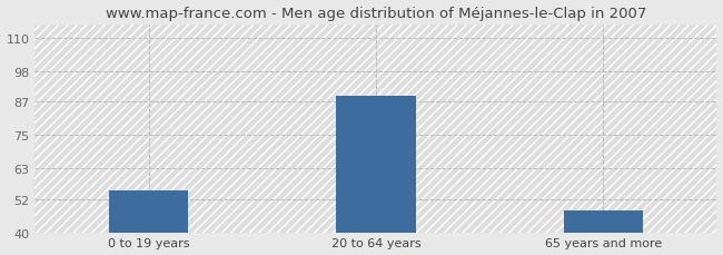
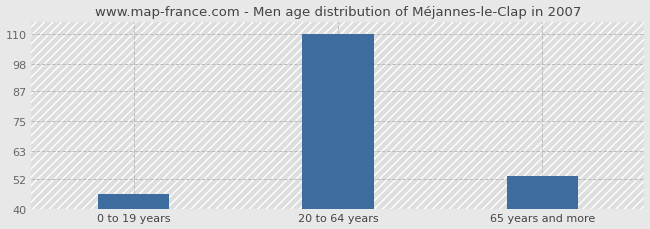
0 to 19 years: 55 -> 46
20 to 64 years: 89 -> 110
65 years and more: 48 -> 53
